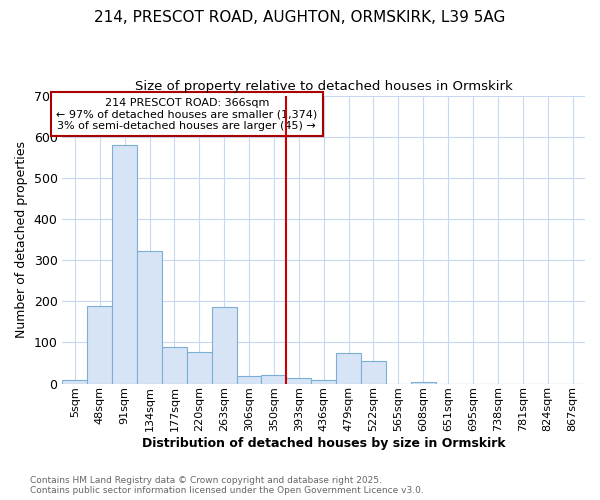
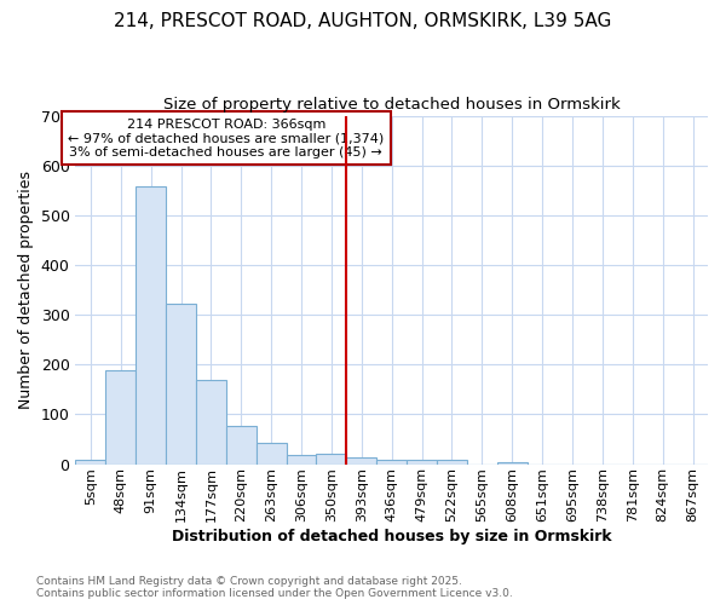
91sqm: 580 -> 557
177sqm: 90 -> 170
263sqm: 185 -> 43
479sqm: 75 -> 8
522sqm: 55 -> 8
